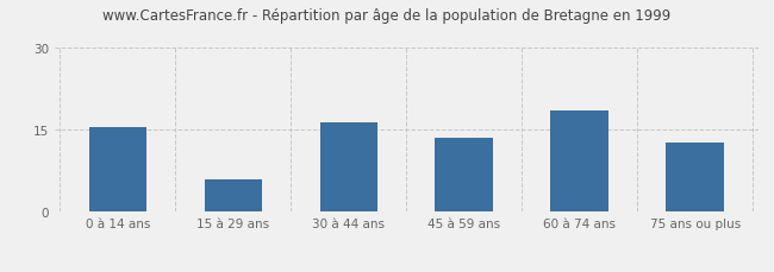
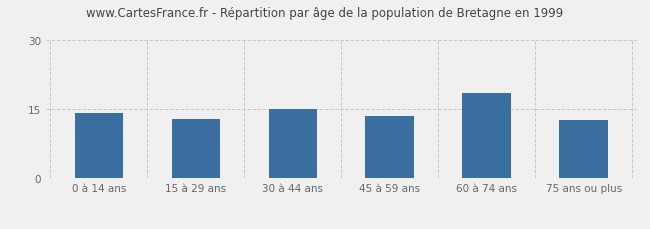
0 à 14 ans: 15.5 -> 14.3
15 à 29 ans: 6.0 -> 13.0
30 à 44 ans: 16.5 -> 15.1
